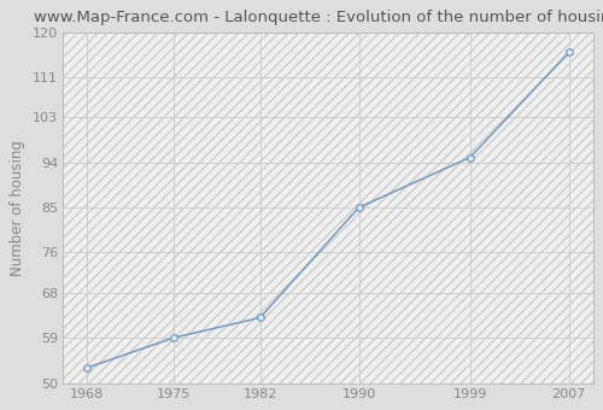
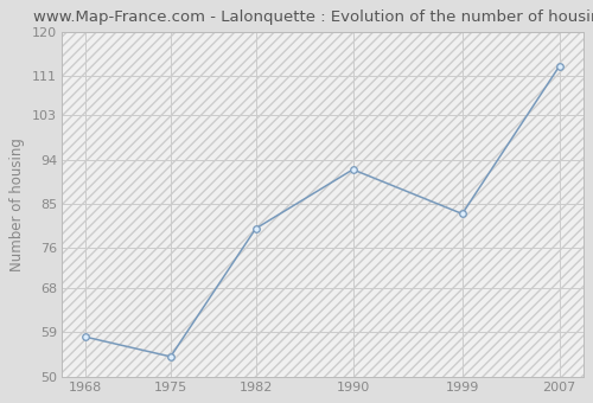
1968: 53 -> 58
1975: 59 -> 54
1982: 63 -> 80
1990: 85 -> 92
1999: 95 -> 83
2007: 116 -> 113
